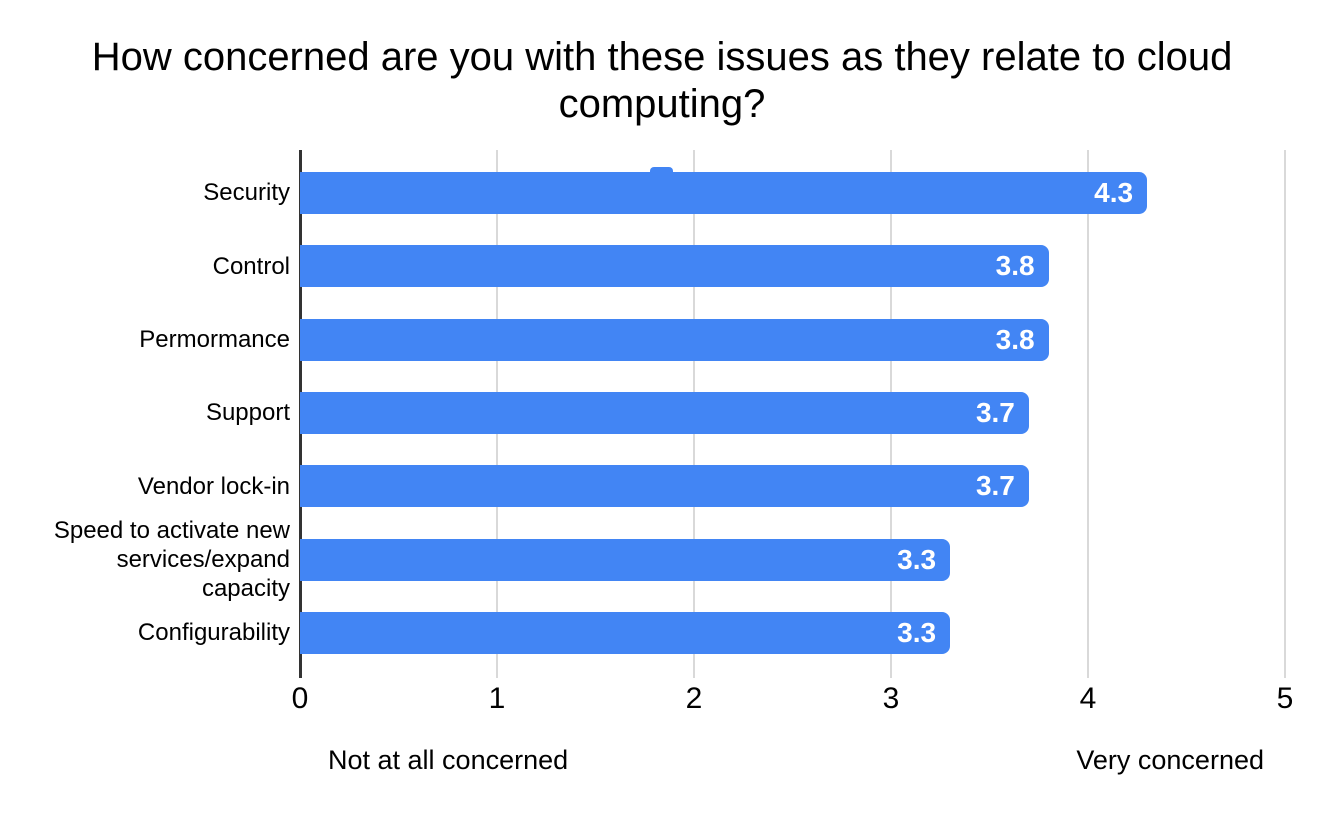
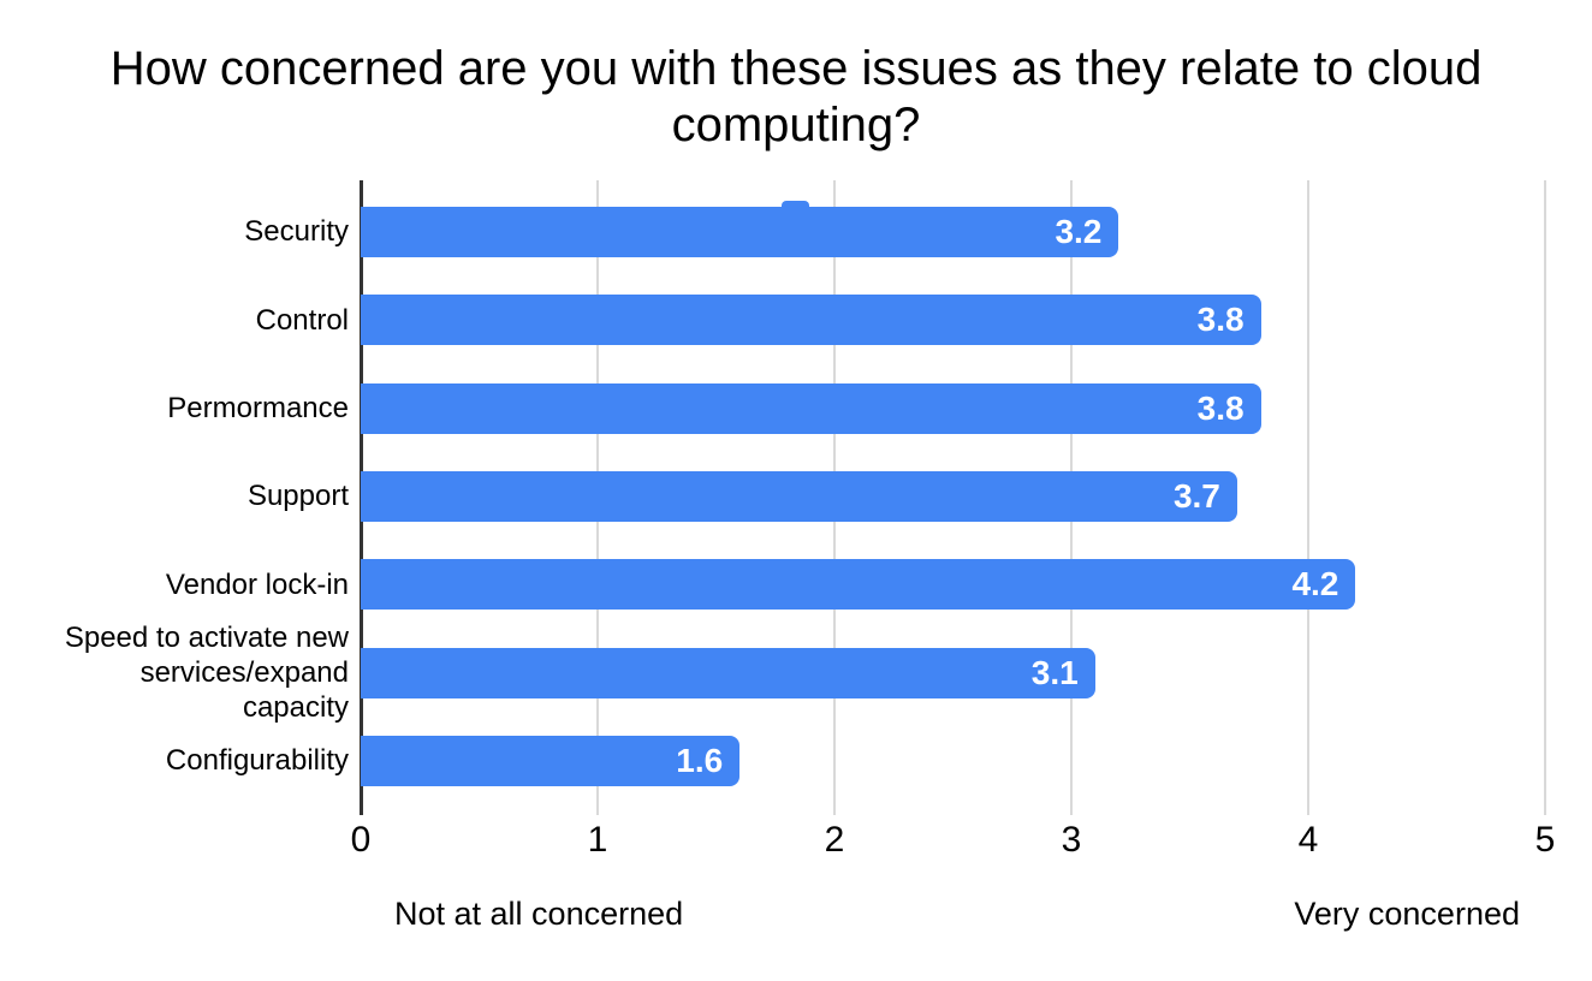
Security: 4.3 -> 3.2
Vendor lock-in: 3.7 -> 4.2
Speed to activate new services/expand capacity: 3.3 -> 3.1
Configurability: 3.3 -> 1.6
